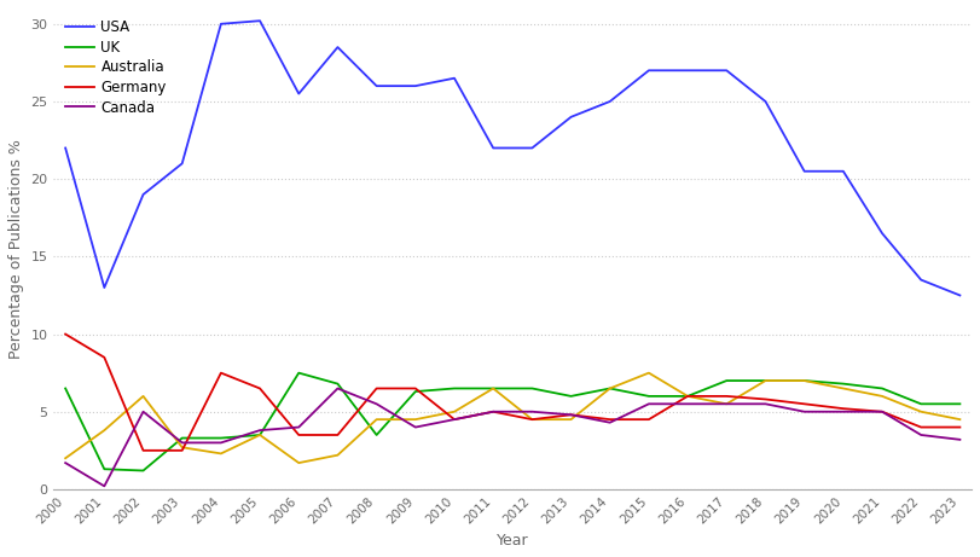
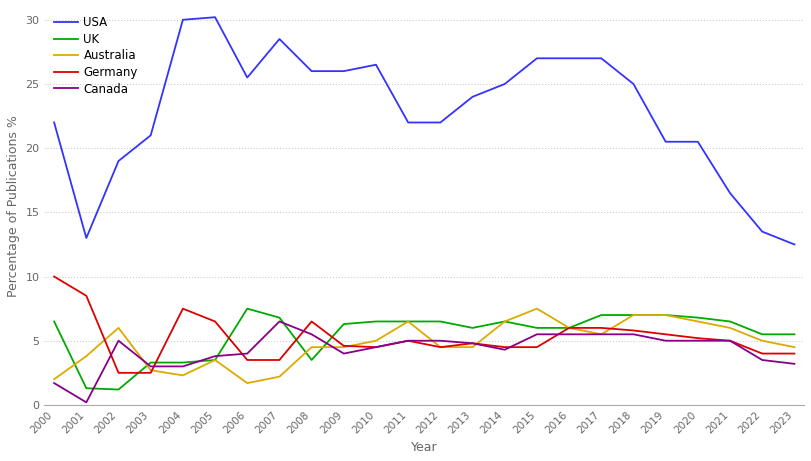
Germany/2009: 6.5 -> 4.6
